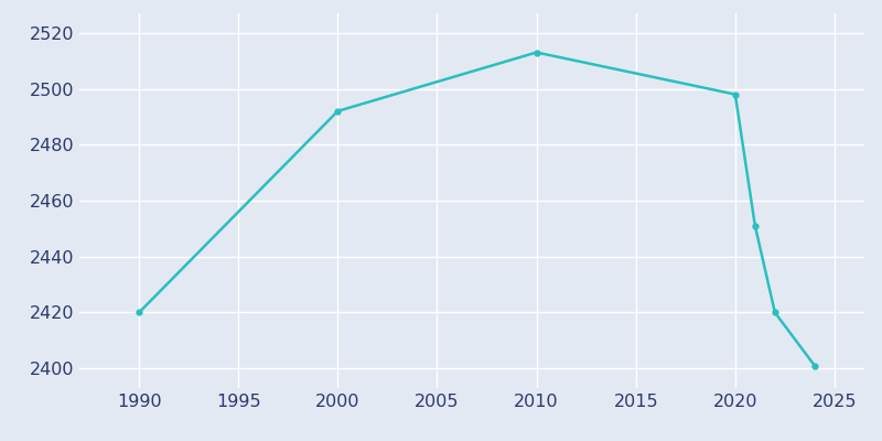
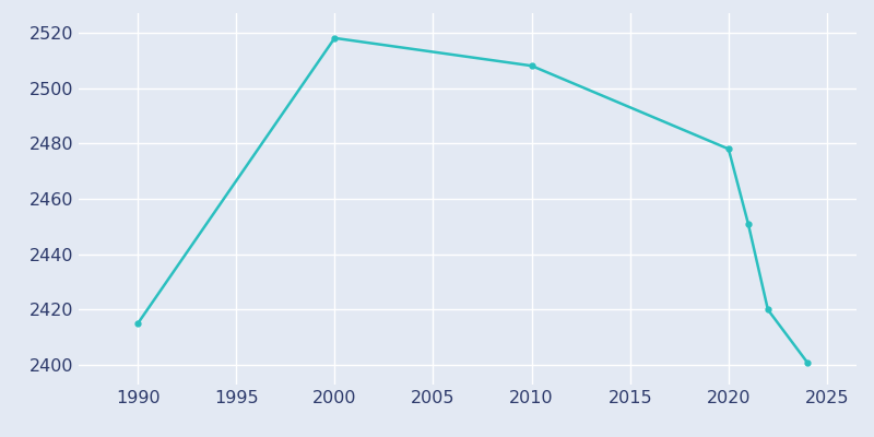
1990: 2420 -> 2415
2000: 2492 -> 2518
2010: 2513 -> 2508
2020: 2498 -> 2478
